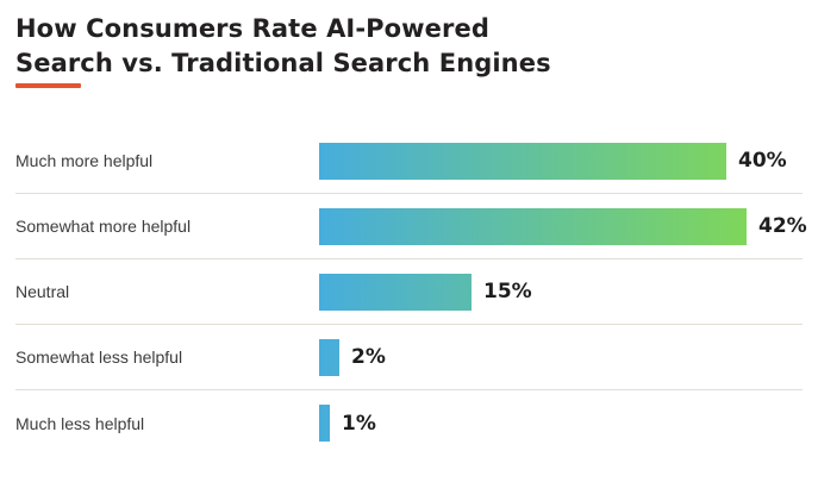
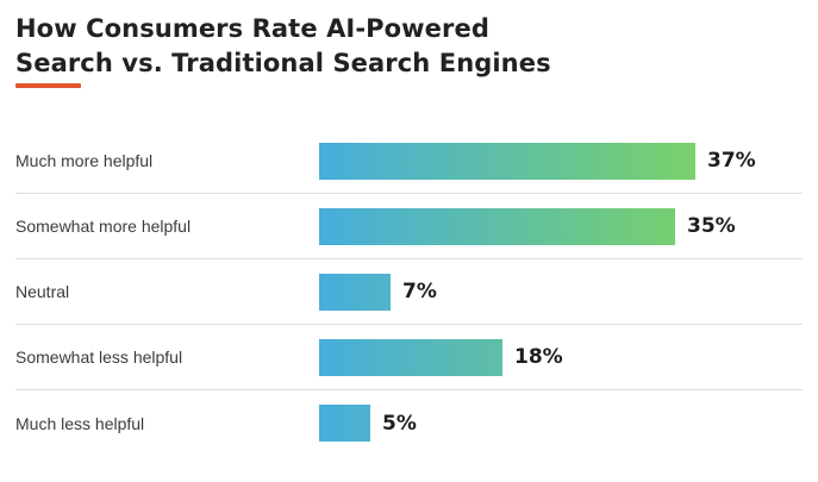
Much more helpful: 40% -> 37%
Somewhat more helpful: 42% -> 35%
Neutral: 15% -> 7%
Somewhat less helpful: 2% -> 18%
Much less helpful: 1% -> 5%
